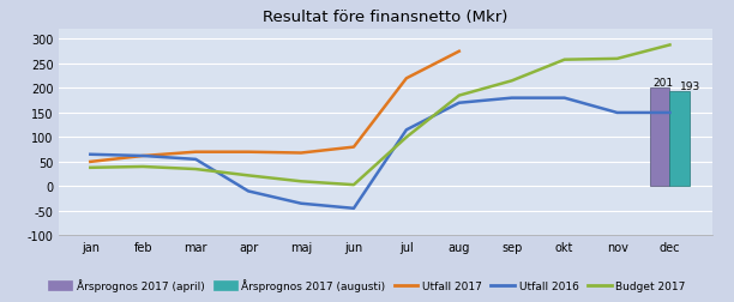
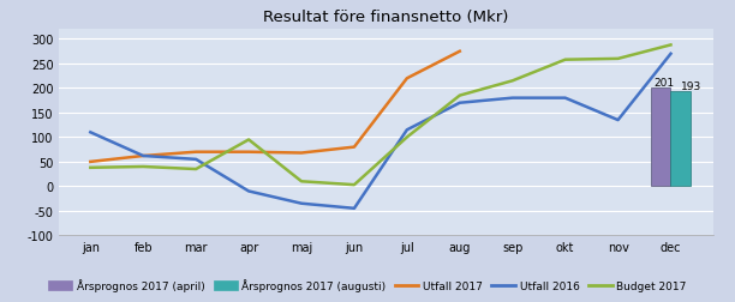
Utfall 2016/jan: 65 -> 110
Budget 2017/apr: 22 -> 95
Utfall 2016/nov: 150 -> 135
Utfall 2016/dec: 150 -> 270
